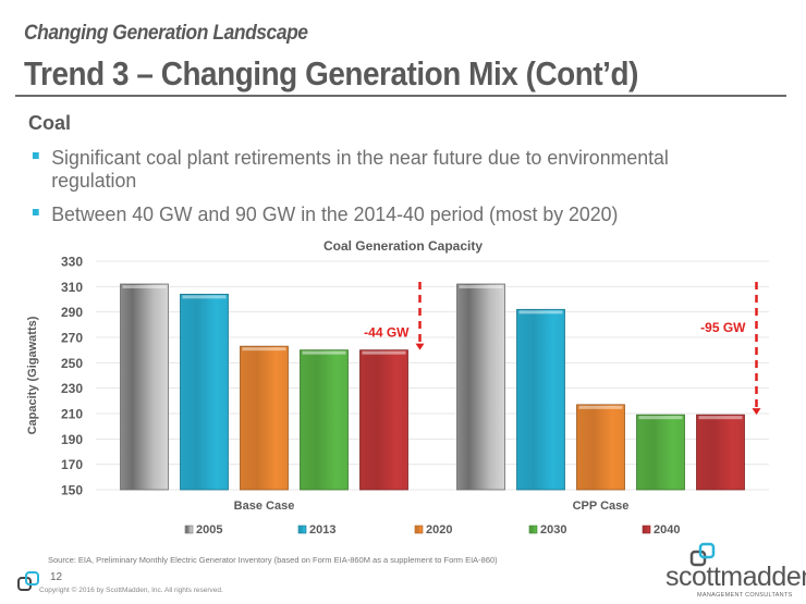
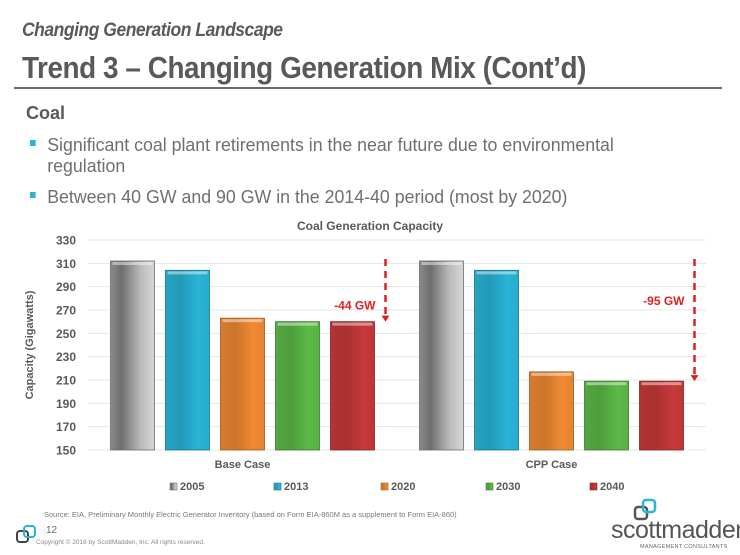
2013/CPP Case: 292 -> 304
